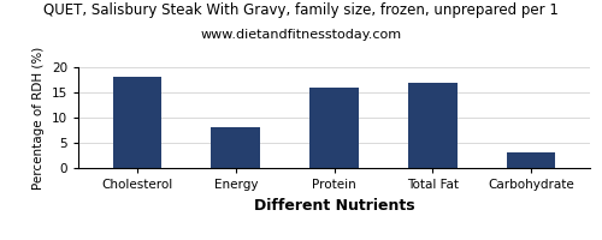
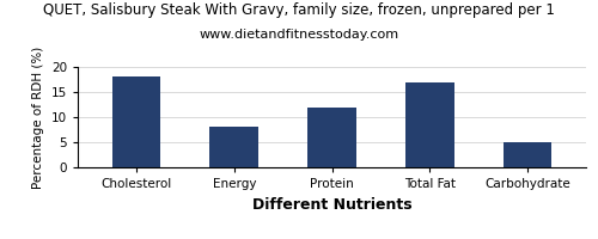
Protein: 16 -> 12
Carbohydrate: 3 -> 5
